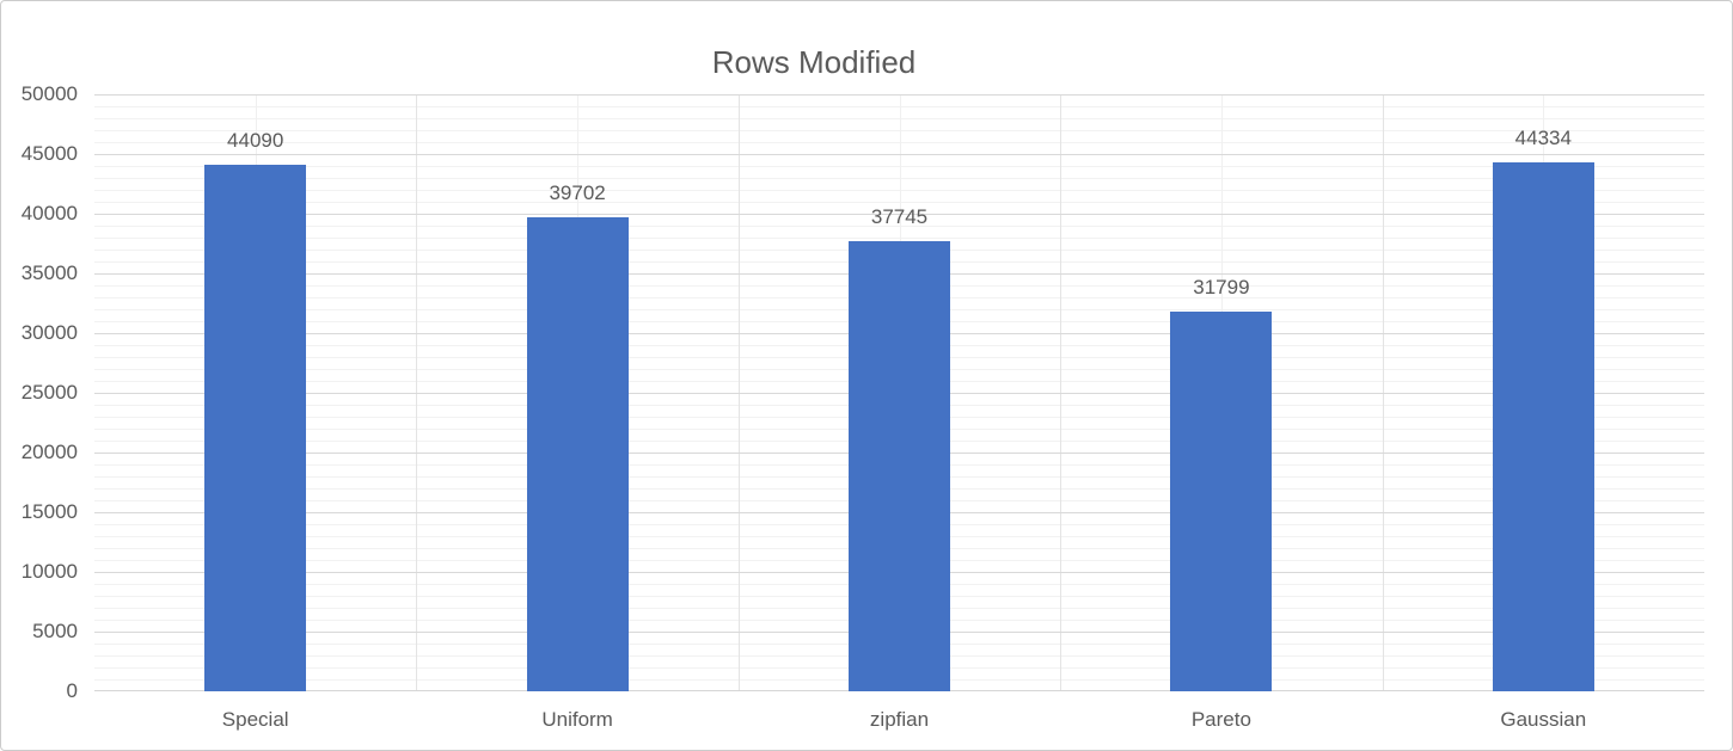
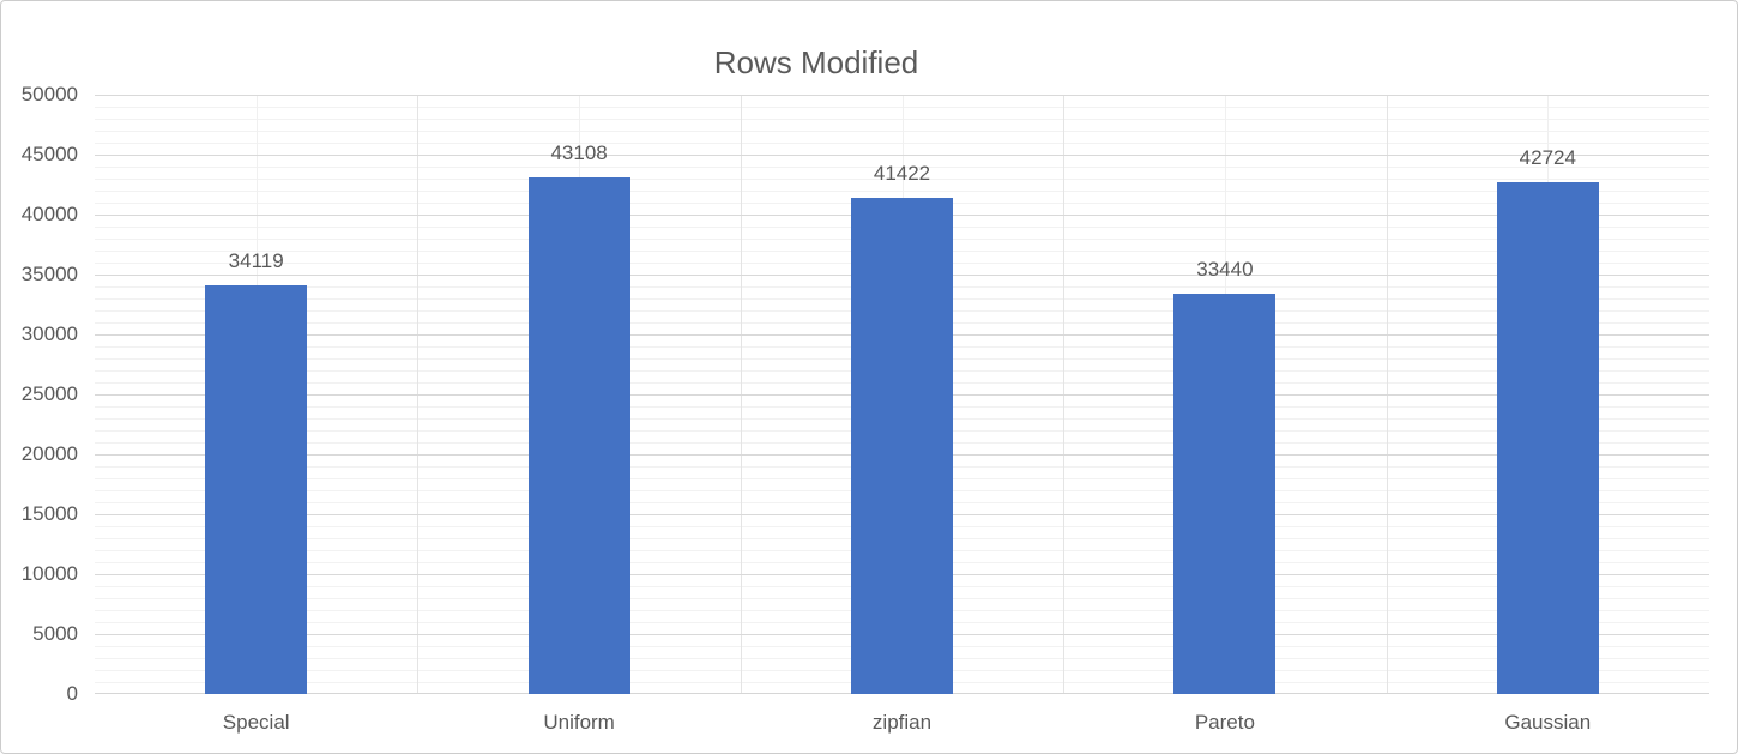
Special: 44090 -> 34119
Uniform: 39702 -> 43108
zipfian: 37745 -> 41422
Pareto: 31799 -> 33440
Gaussian: 44334 -> 42724
